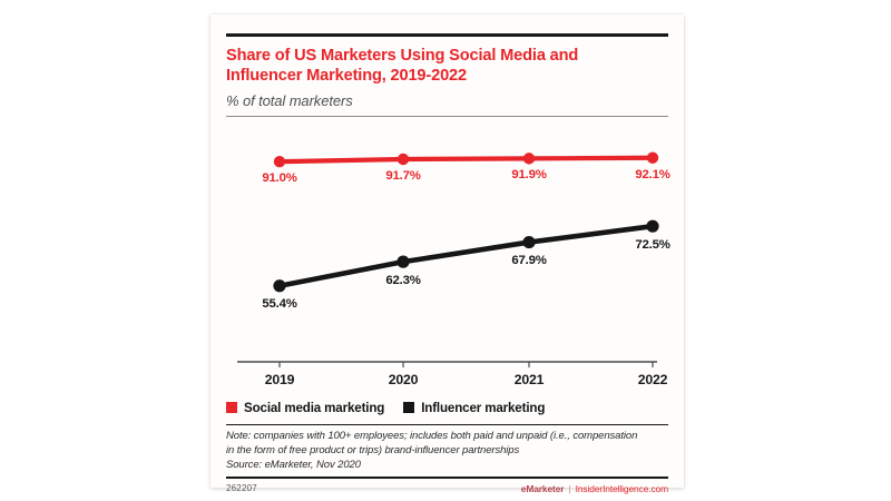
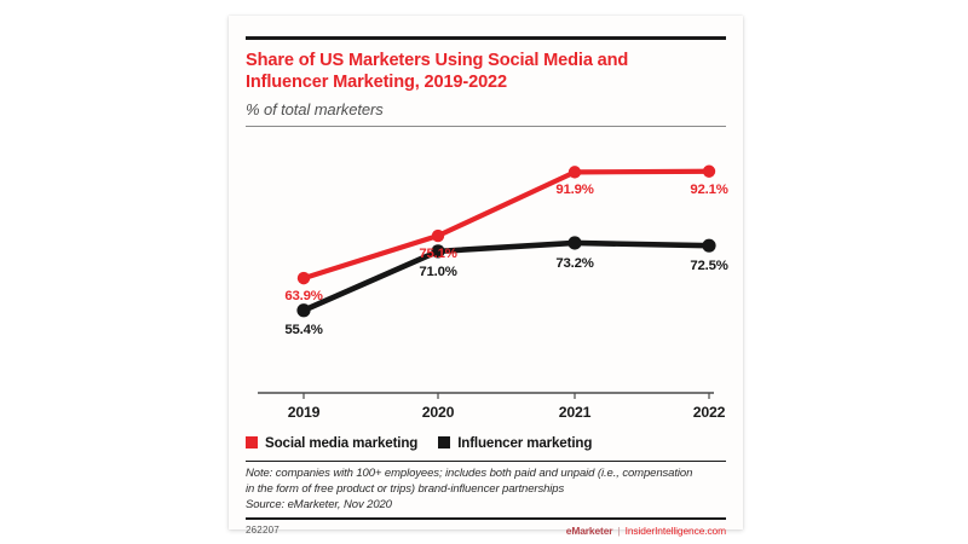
Social media marketing/2019: 91.0% -> 63.9%
Social media marketing/2020: 91.7% -> 75.1%
Influencer marketing/2020: 62.3% -> 71.0%
Influencer marketing/2021: 67.9% -> 73.2%
